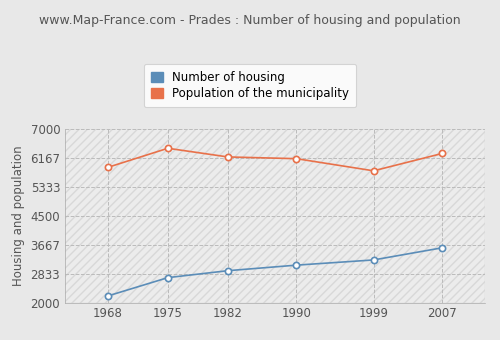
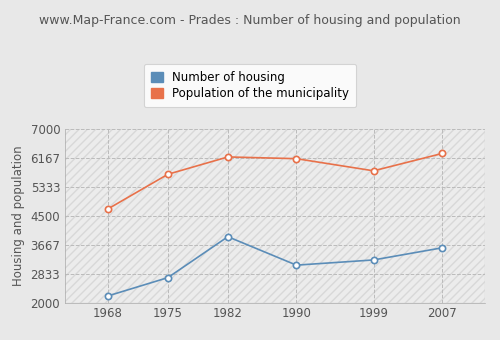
Population of the municipality/1968: 5900 -> 4700
Population of the municipality/1975: 6450 -> 5700
Number of housing/1982: 2920 -> 3900
